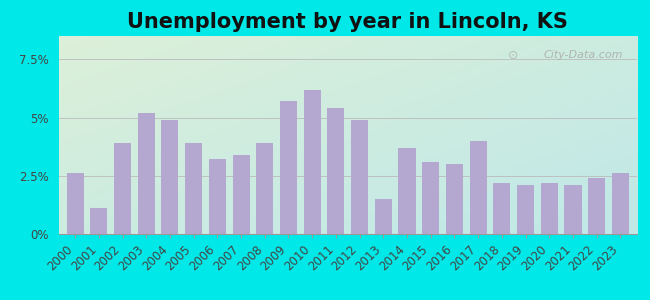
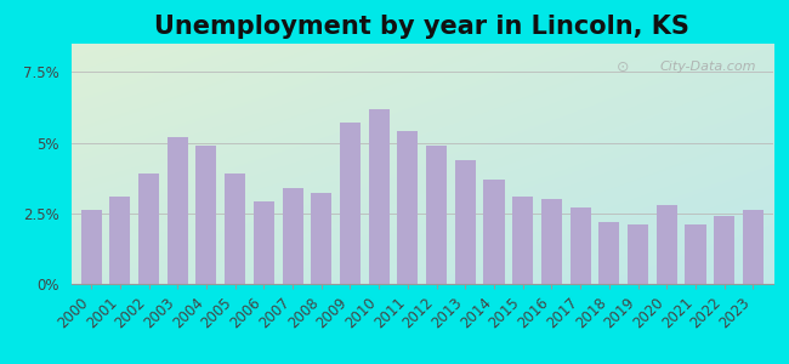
2001: 1.1% -> 3.1%
2006: 3.2% -> 2.9%
2008: 3.9% -> 3.2%
2013: 1.5% -> 4.4%
2017: 4.0% -> 2.7%
2020: 2.2% -> 2.8%
